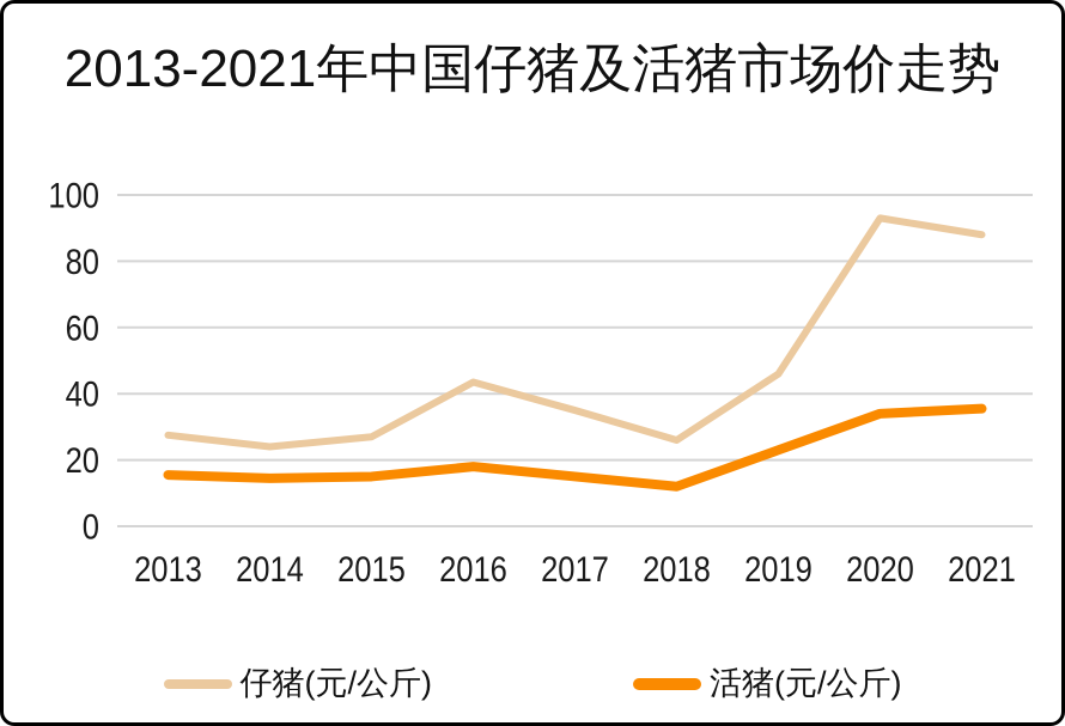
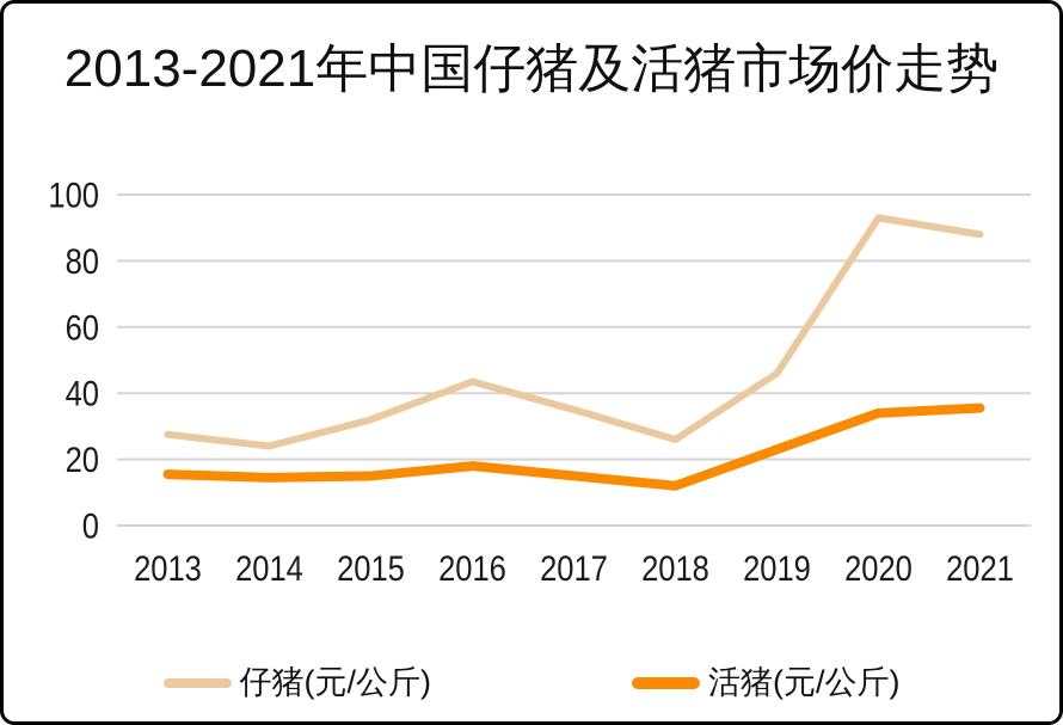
仔猪(元/公斤)/2015: 27 -> 32
